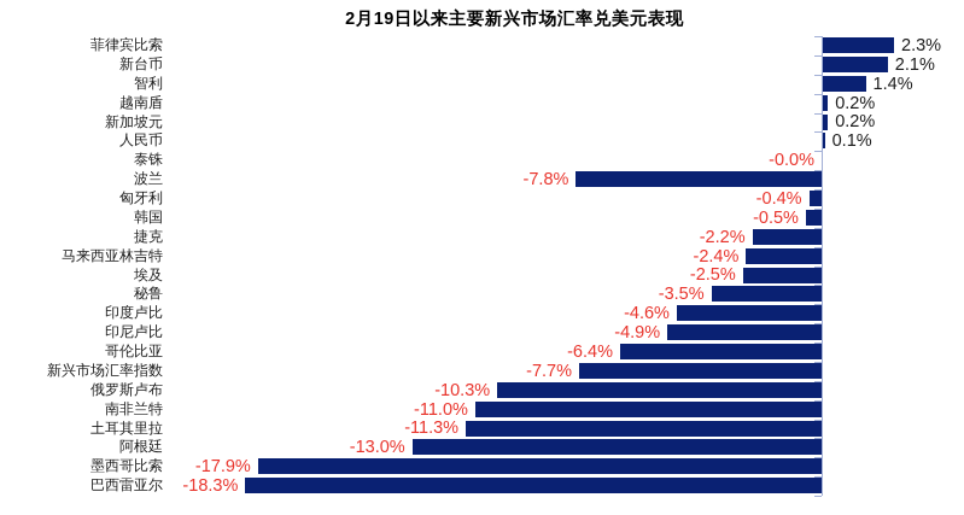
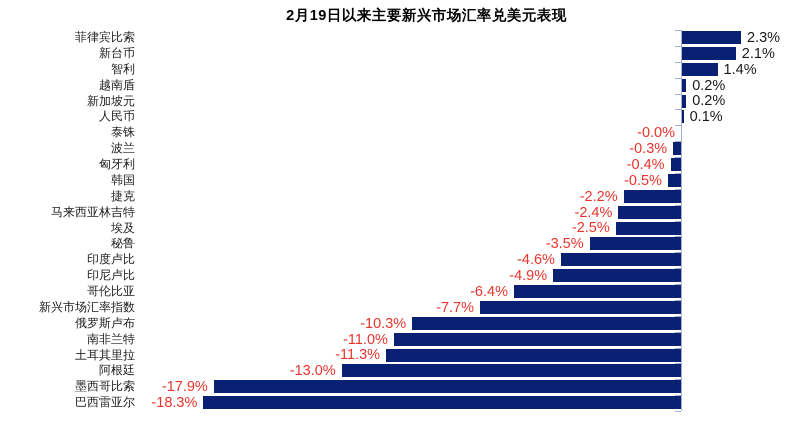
波兰: -7.8% -> -0.3%
